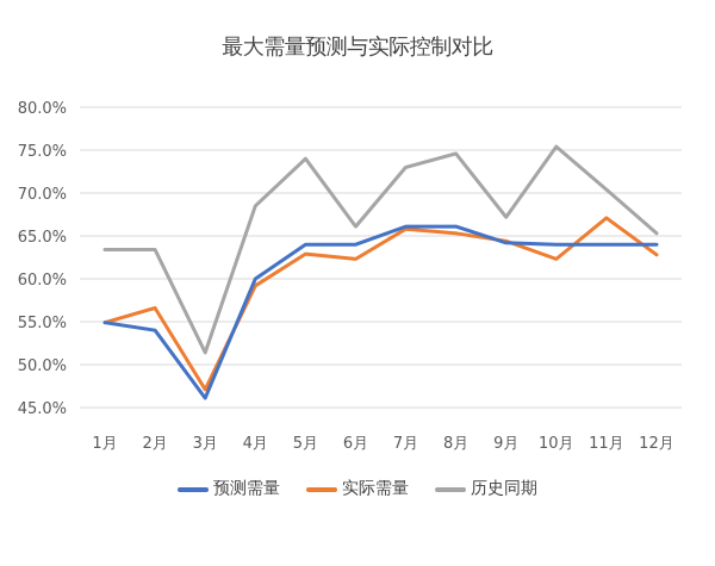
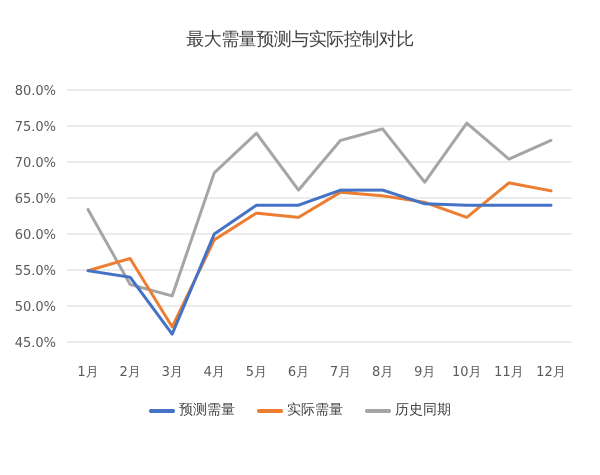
历史同期/2月: 63% -> 53%
实际需量/12月: 63% -> 66%
历史同期/12月: 65% -> 73%
